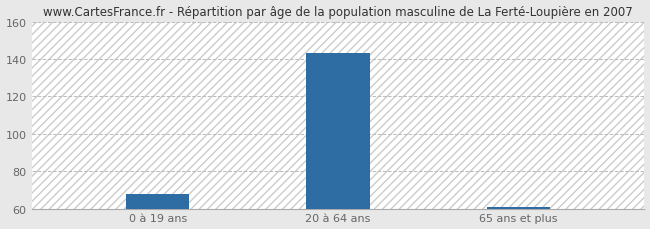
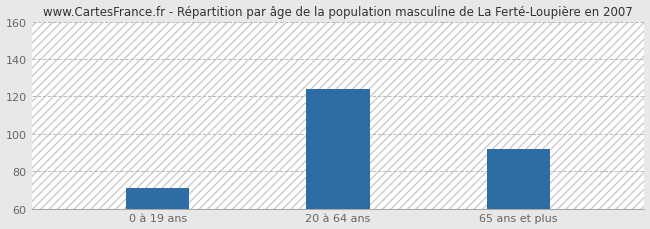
0 à 19 ans: 68 -> 71
20 à 64 ans: 143 -> 124
65 ans et plus: 61 -> 92
